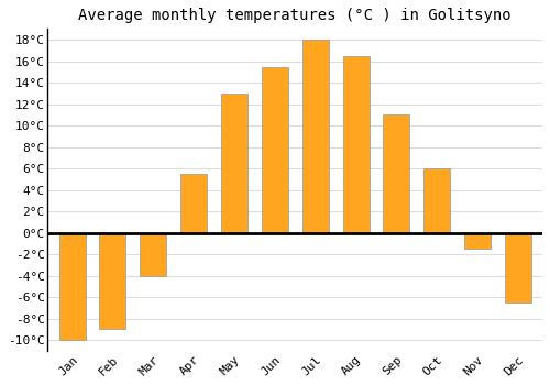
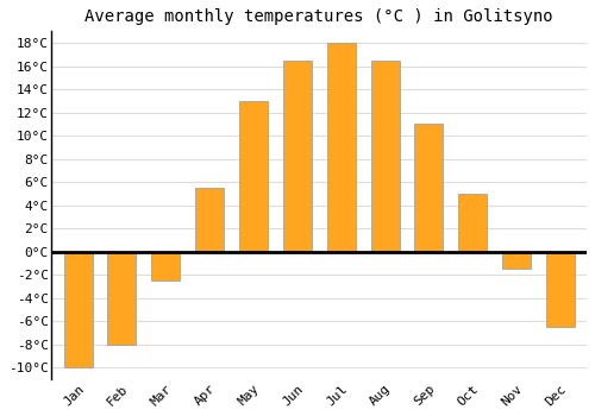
Feb: -9.0°C -> -8.0°C
Mar: -4.0°C -> -2.5°C
Jun: 15.4°C -> 16.5°C
Oct: 6.0°C -> 5.0°C
